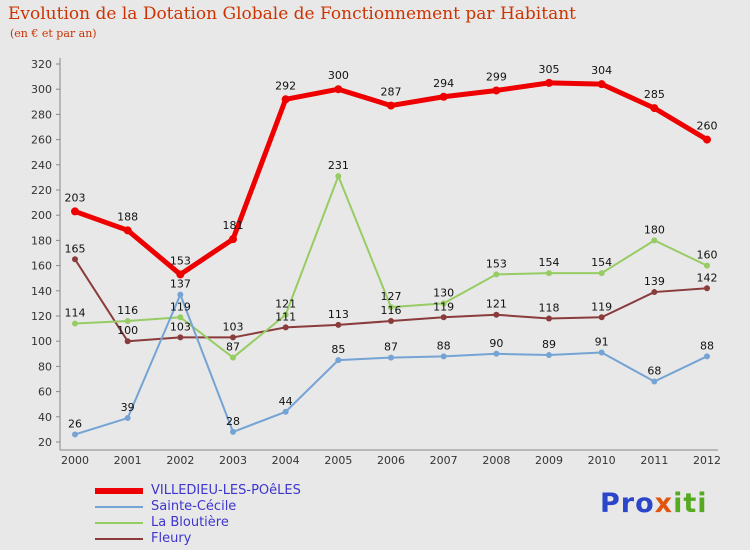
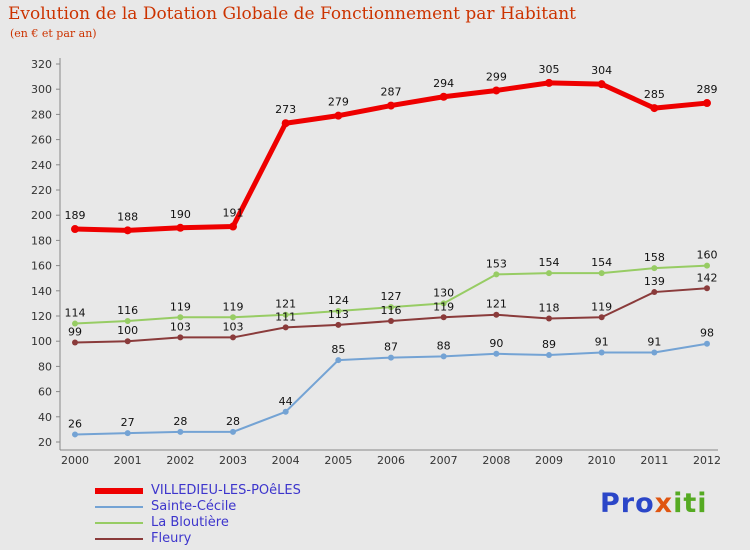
VILLEDIEU-LES-POêLES/2000: 203 -> 189
Fleury/2000: 165 -> 99
Sainte-Cécile/2001: 39 -> 27
VILLEDIEU-LES-POêLES/2002: 153 -> 190
Sainte-Cécile/2002: 137 -> 28
VILLEDIEU-LES-POêLES/2003: 181 -> 191
La Bloutière/2003: 87 -> 119
VILLEDIEU-LES-POêLES/2004: 292 -> 273
VILLEDIEU-LES-POêLES/2005: 300 -> 279
La Bloutière/2005: 231 -> 124
Sainte-Cécile/2011: 68 -> 91
La Bloutière/2011: 180 -> 158
VILLEDIEU-LES-POêLES/2012: 260 -> 289
Sainte-Cécile/2012: 88 -> 98
